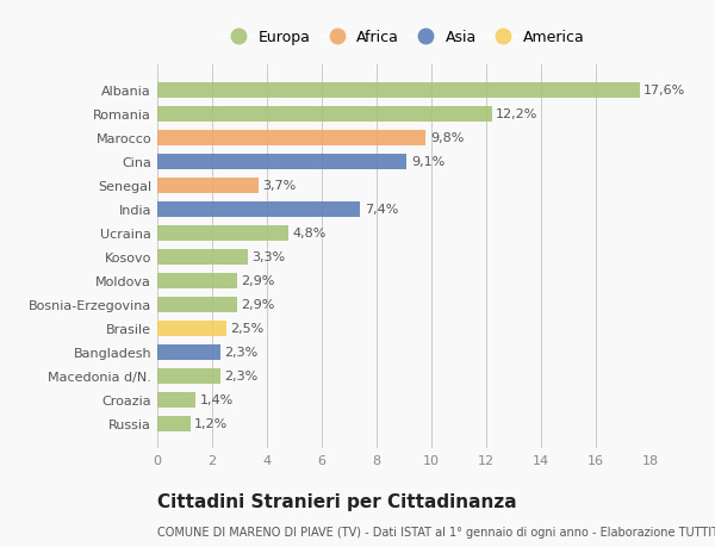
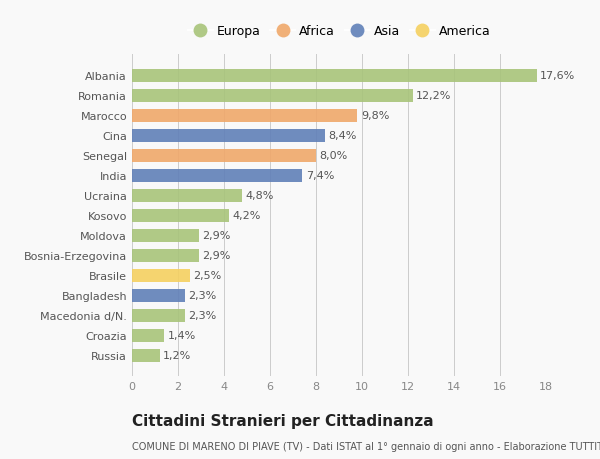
Cina: 9,1% -> 8,4%
Senegal: 3,7% -> 8,0%
Kosovo: 3,3% -> 4,2%
